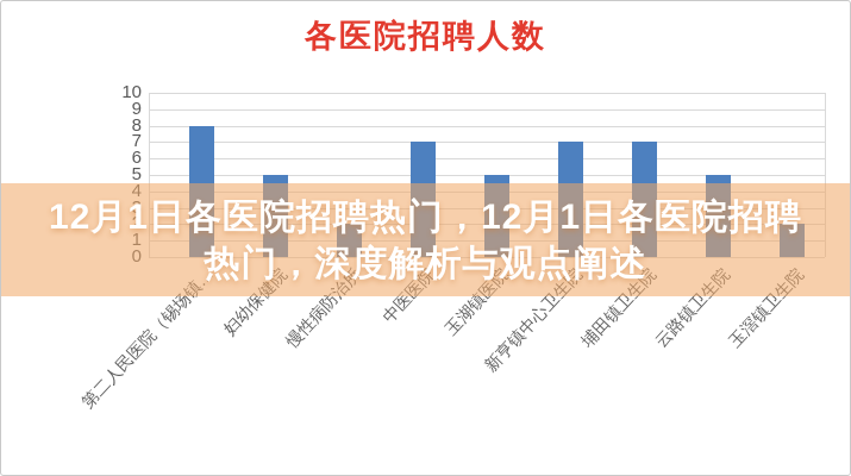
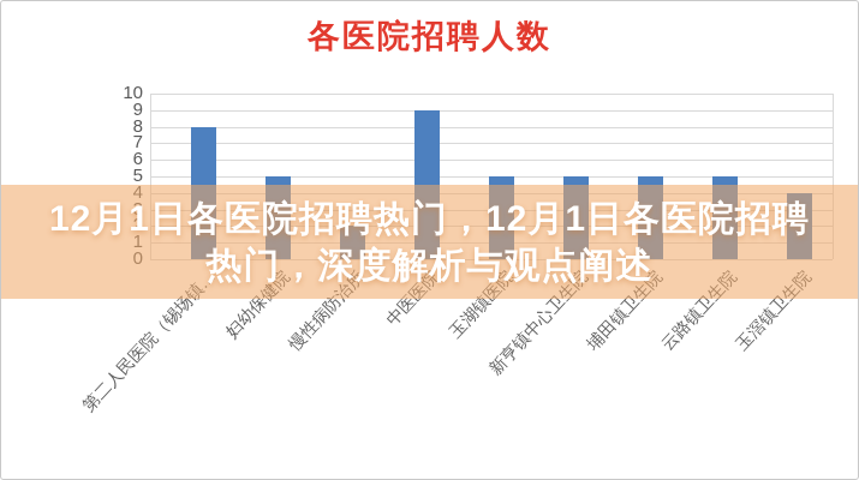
中医医院: 7 -> 9
新亨镇中心卫生院: 7 -> 5
埔田镇卫生院: 7 -> 5
玉滘镇卫生院: 2 -> 4
